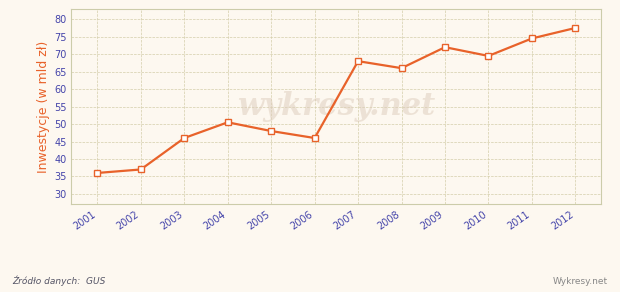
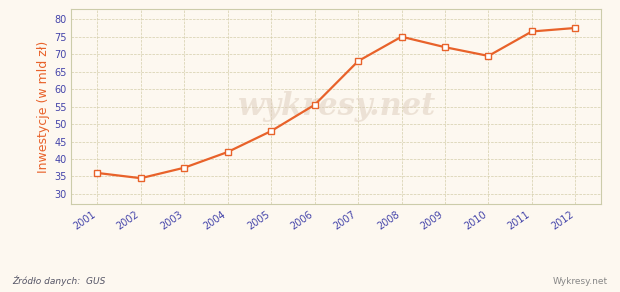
2002: 37.0 -> 34.5
2003: 46.0 -> 37.5
2004: 50.5 -> 42.0
2006: 46.0 -> 55.5
2008: 66.0 -> 75.0
2011: 74.5 -> 76.5
